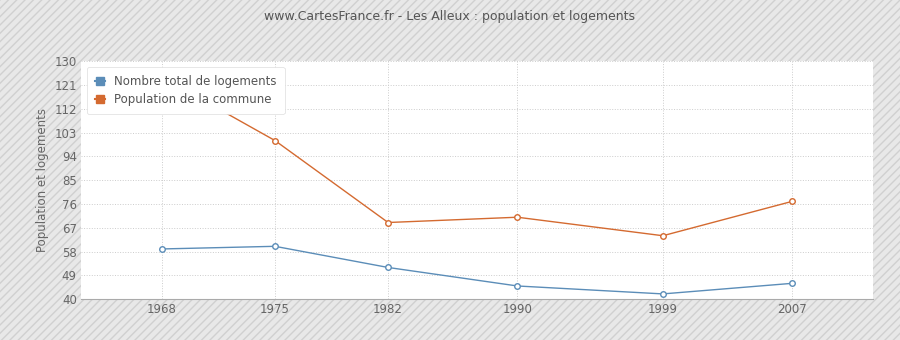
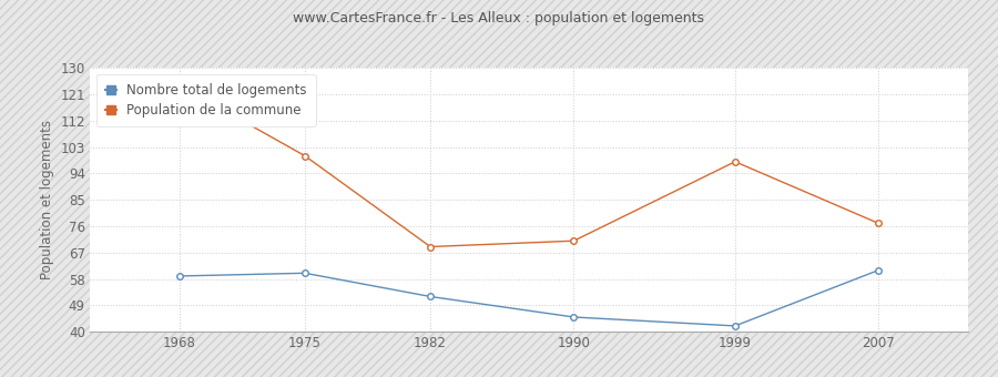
Population de la commune/1999: 64 -> 98
Nombre total de logements/2007: 46 -> 61
